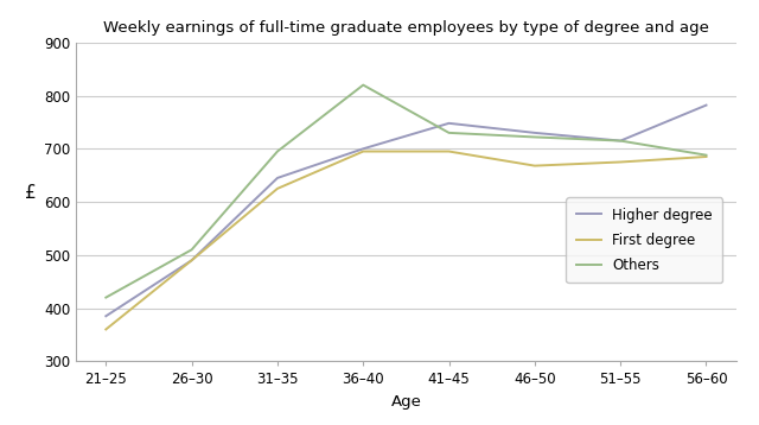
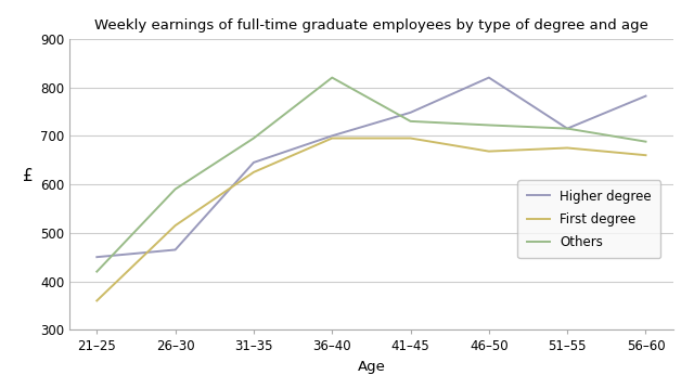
Higher degree/21–25: 385 -> 450
Higher degree/26–30: 490 -> 465
First degree/26–30: 490 -> 515
Others/26–30: 510 -> 590
Higher degree/46–50: 730 -> 820
First degree/56–60: 685 -> 660
